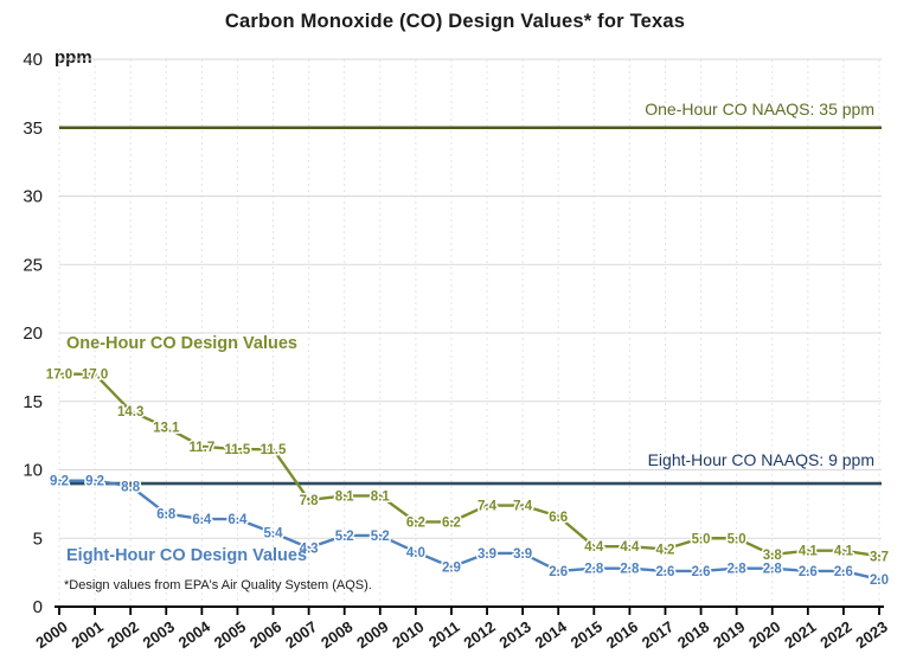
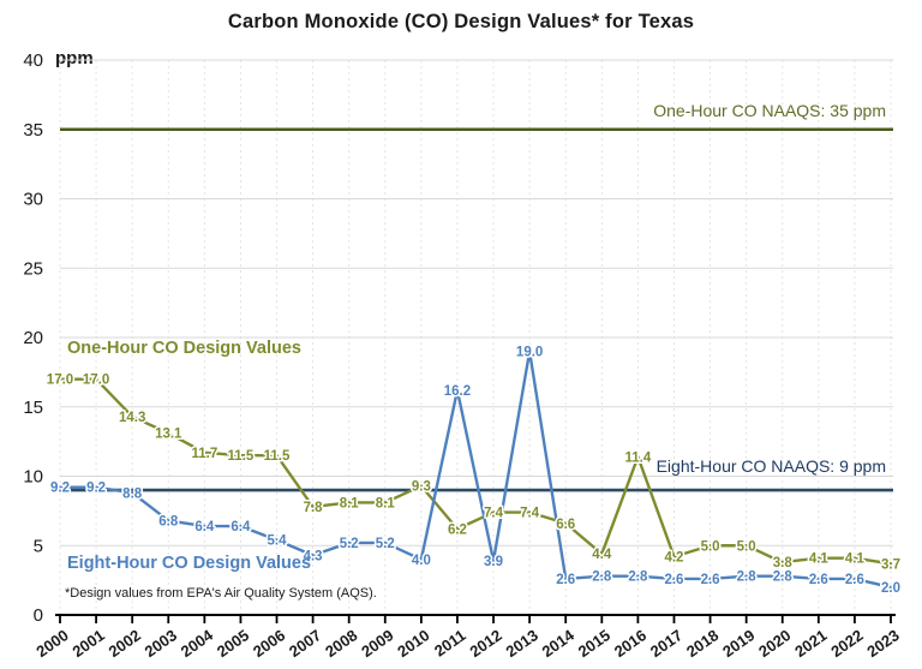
One-Hour CO Design Values/2010: 6.2 -> 9.3
Eight-Hour CO Design Values/2011: 2.9 -> 16.2
Eight-Hour CO Design Values/2013: 3.9 -> 19.0
One-Hour CO Design Values/2016: 4.4 -> 11.4
